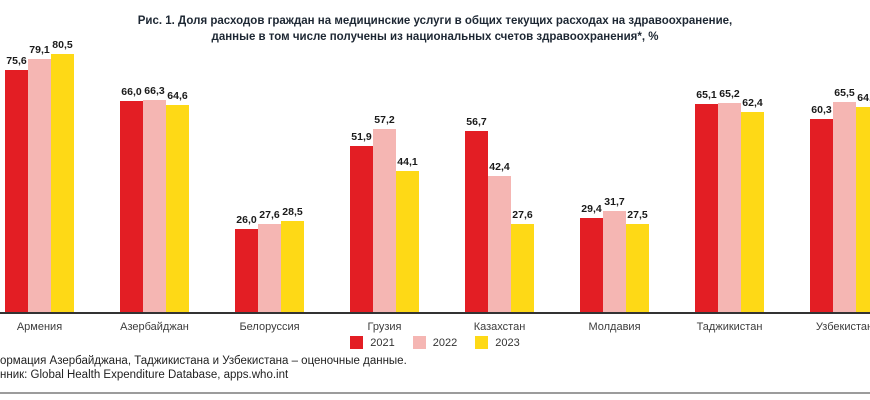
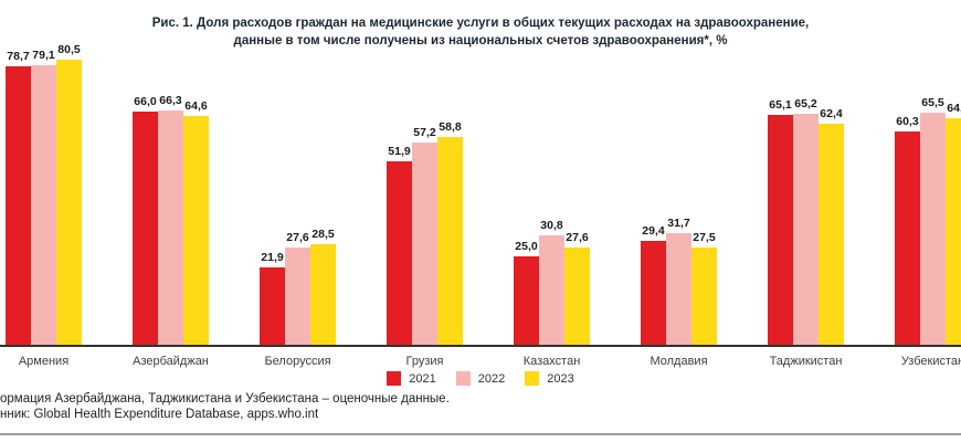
2021/Армения: 75,6 -> 78,7
2021/Белоруссия: 26,0 -> 21,9
2023/Грузия: 44,1 -> 58,8
2021/Казахстан: 56,7 -> 25,0
2022/Казахстан: 42,4 -> 30,8
